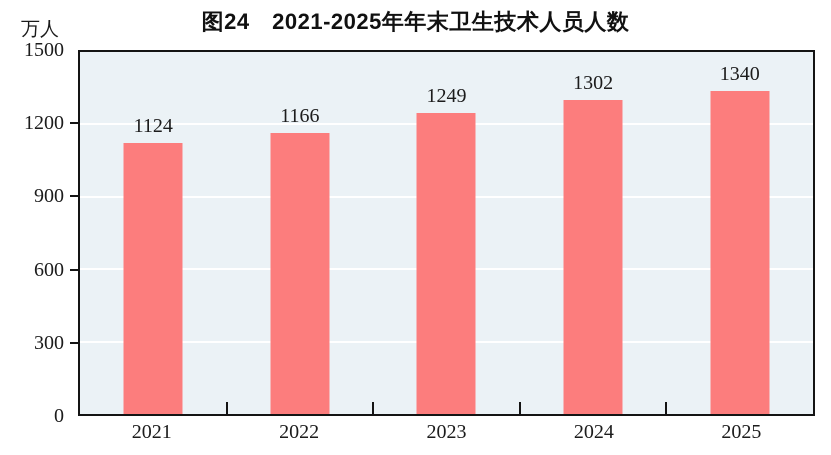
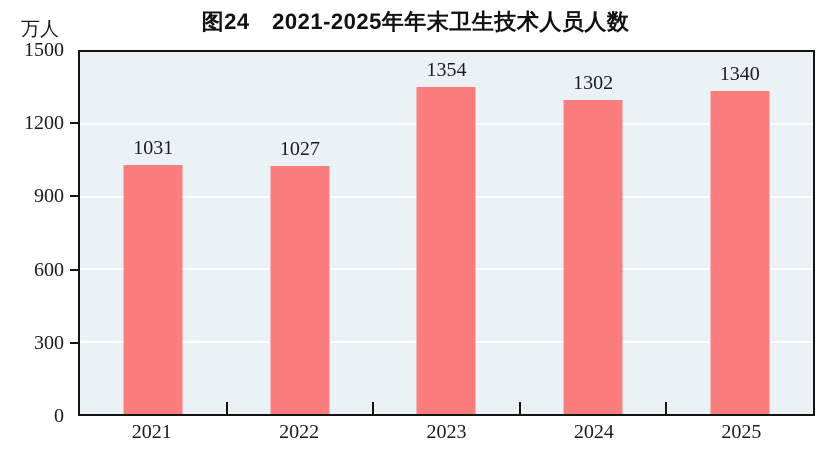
2021: 1124 -> 1031
2022: 1166 -> 1027
2023: 1249 -> 1354
